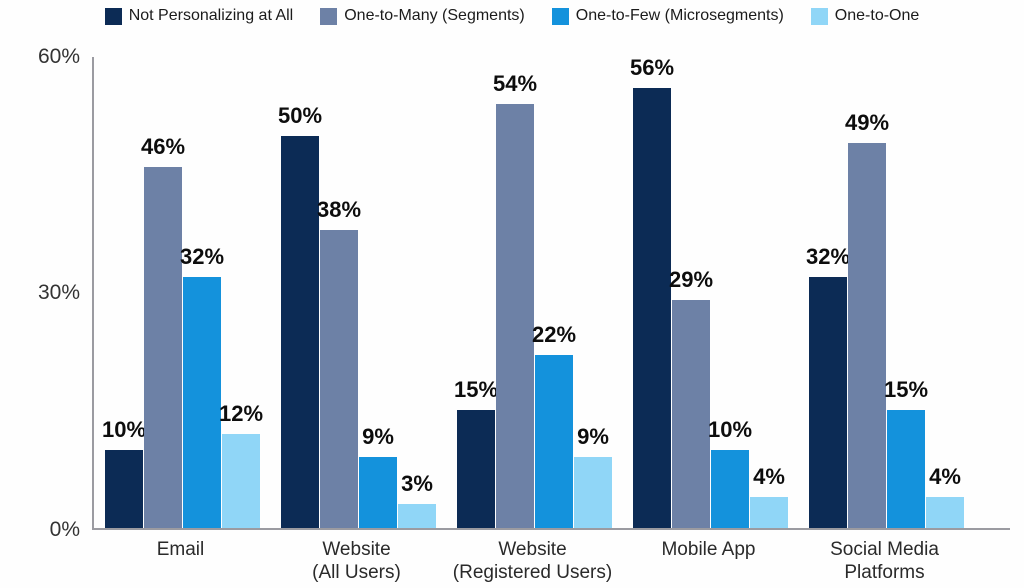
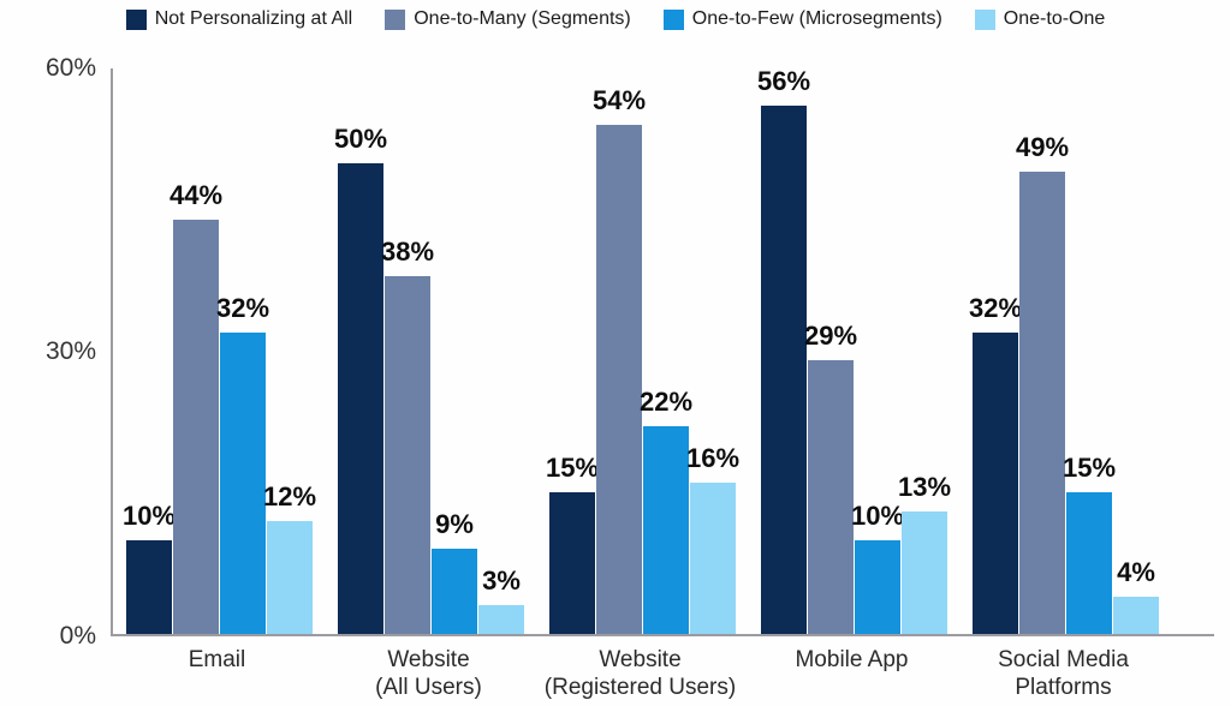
One-to-Many (Segments)/Email: 46% -> 44%
One-to-One/Website (Registered Users): 9% -> 16%
One-to-One/Mobile App: 4% -> 13%
